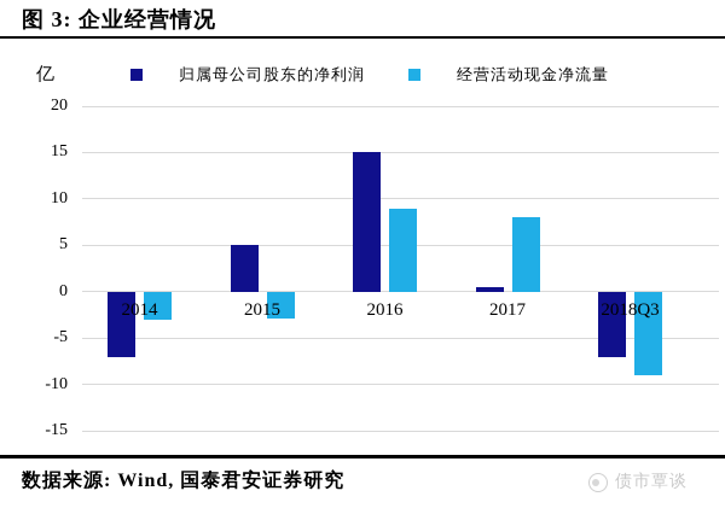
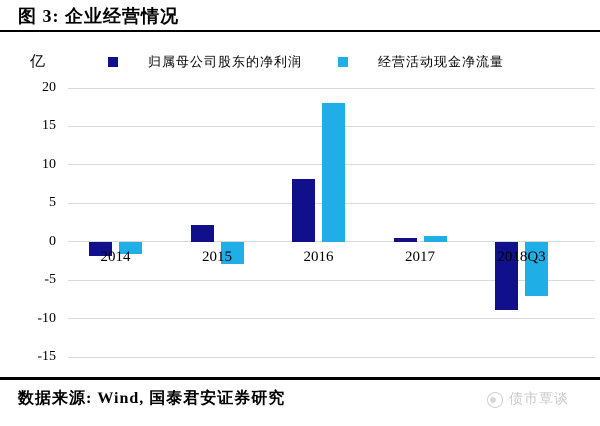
归属母公司股东的净利润/2014: -7 -> -2
经营活动现金净流量/2014: -3 -> -2
归属母公司股东的净利润/2015: 5 -> 2
归属母公司股东的净利润/2016: 15 -> 8
经营活动现金净流量/2016: 9 -> 18
经营活动现金净流量/2017: 8 -> 1
归属母公司股东的净利润/2018Q3: -7 -> -9
经营活动现金净流量/2018Q3: -9 -> -7
